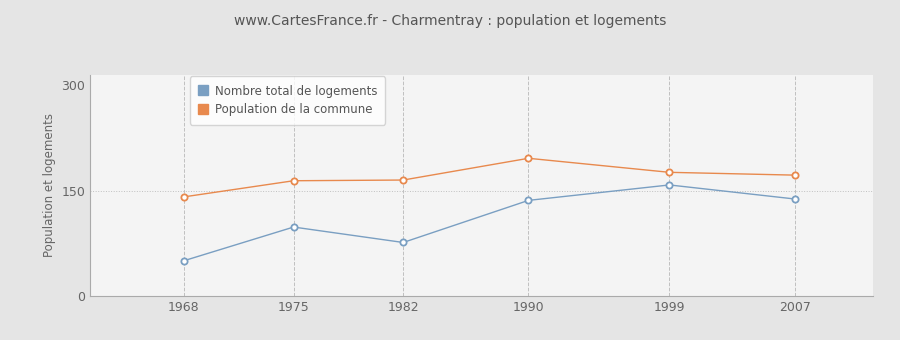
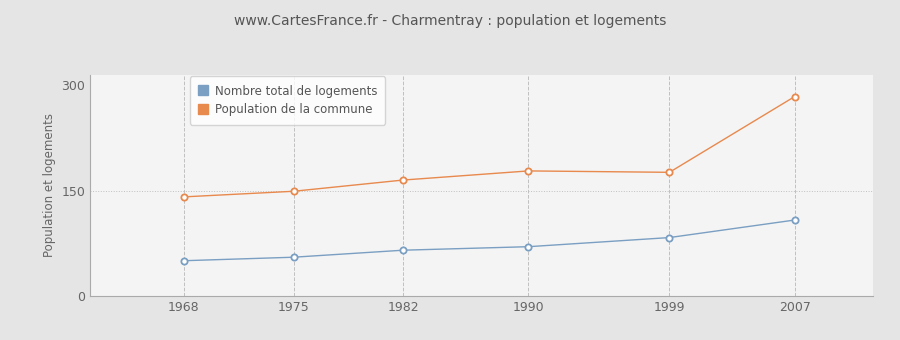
Nombre total de logements/1975: 98 -> 55
Population de la commune/1975: 164 -> 149
Nombre total de logements/1982: 76 -> 65
Nombre total de logements/1990: 136 -> 70
Population de la commune/1990: 196 -> 178
Nombre total de logements/1999: 158 -> 83
Nombre total de logements/2007: 138 -> 108
Population de la commune/2007: 172 -> 284
